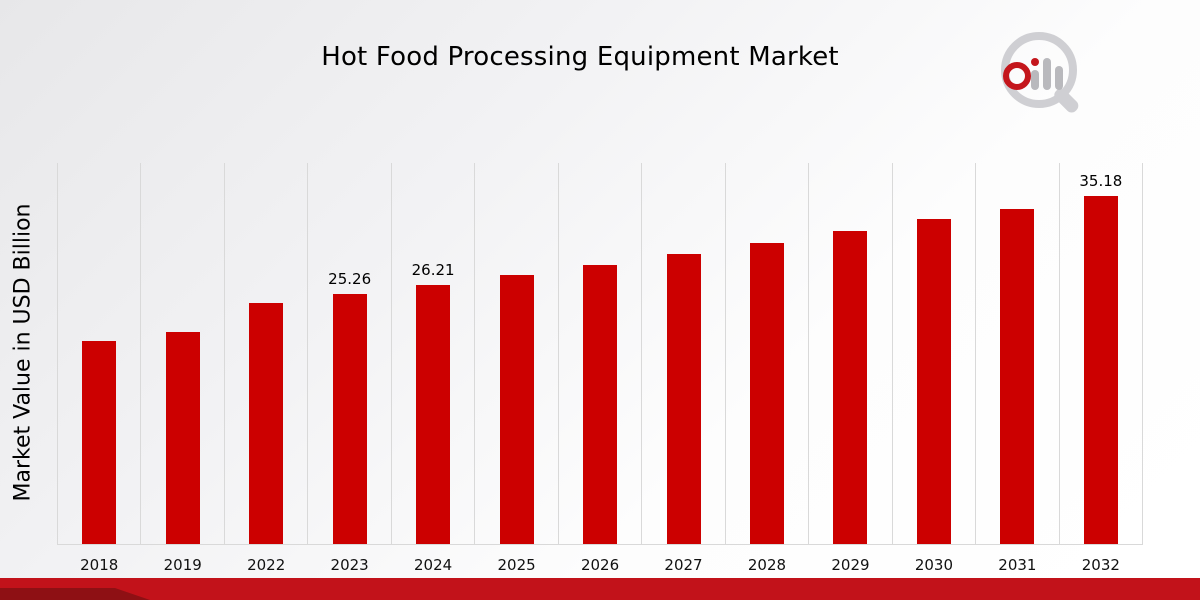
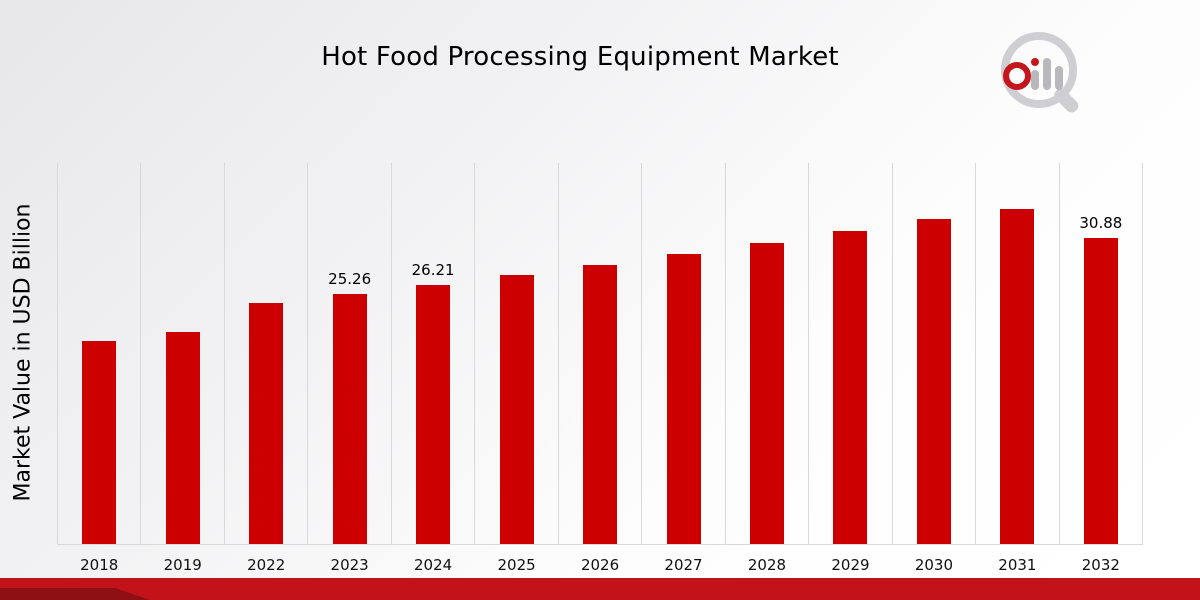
2032: 35.18 -> 30.88
